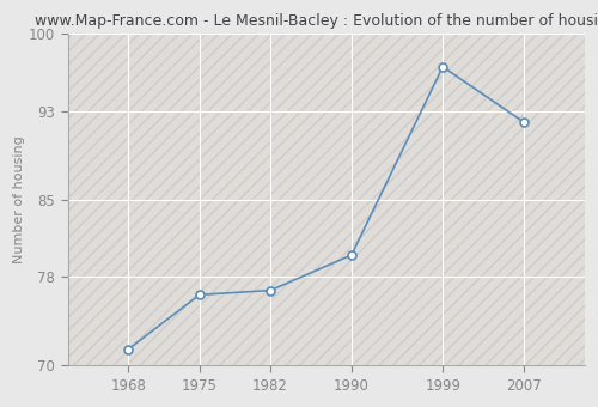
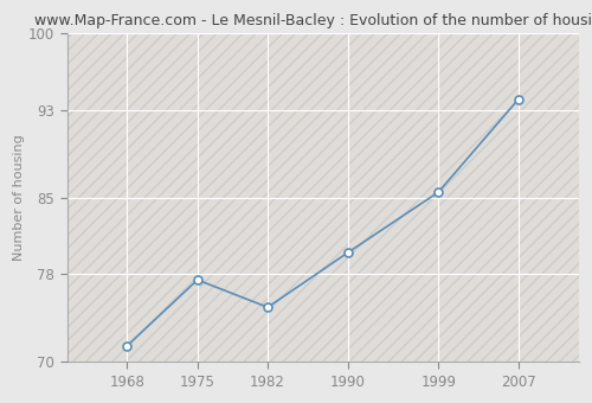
1975: 76.4 -> 77.5
1982: 76.8 -> 75.0
1999: 97.0 -> 85.5
2007: 92.0 -> 94.0
